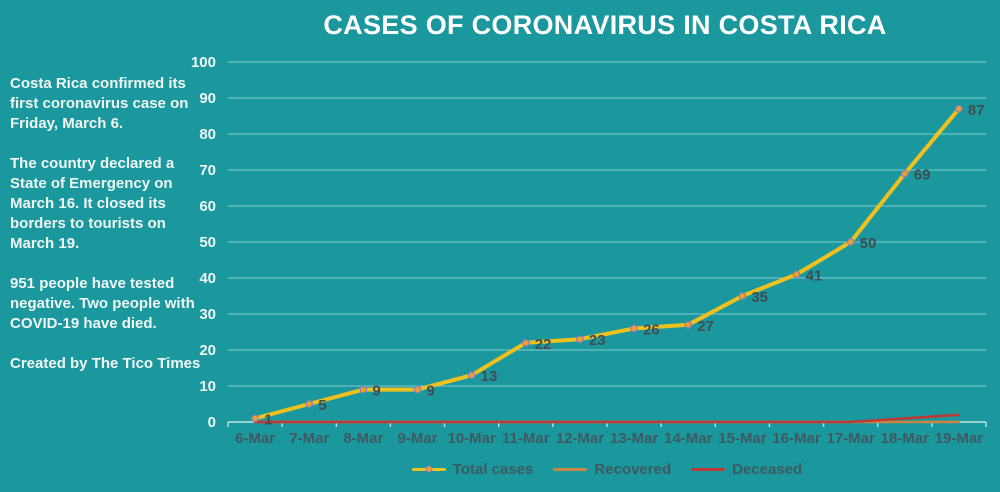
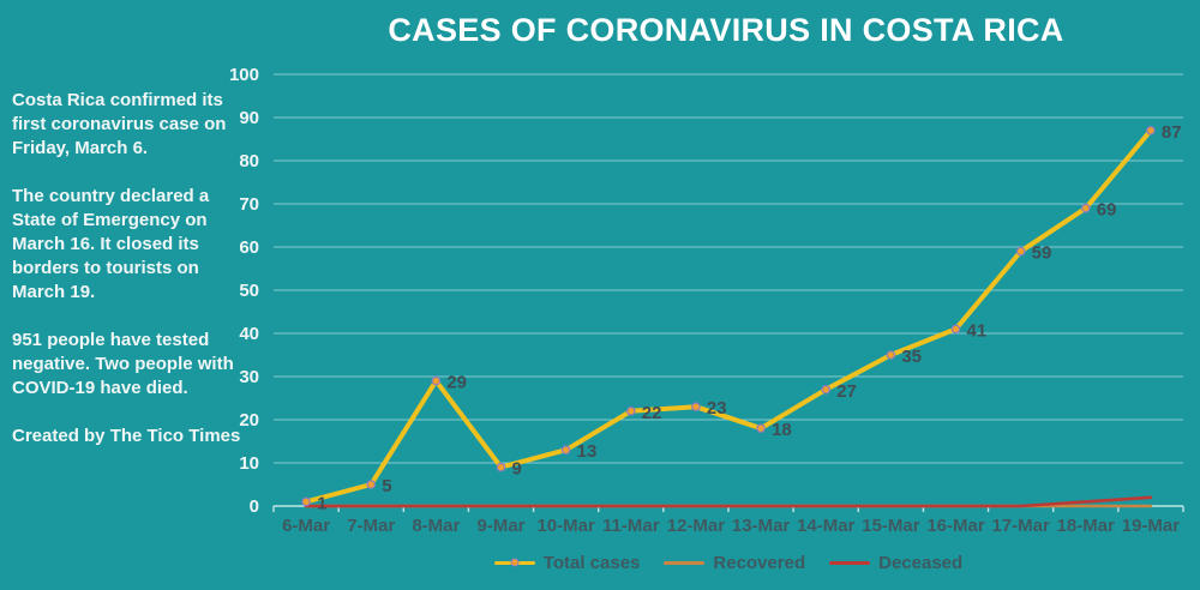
Total cases/8-Mar: 9 -> 29
Total cases/13-Mar: 26 -> 18
Total cases/17-Mar: 50 -> 59
